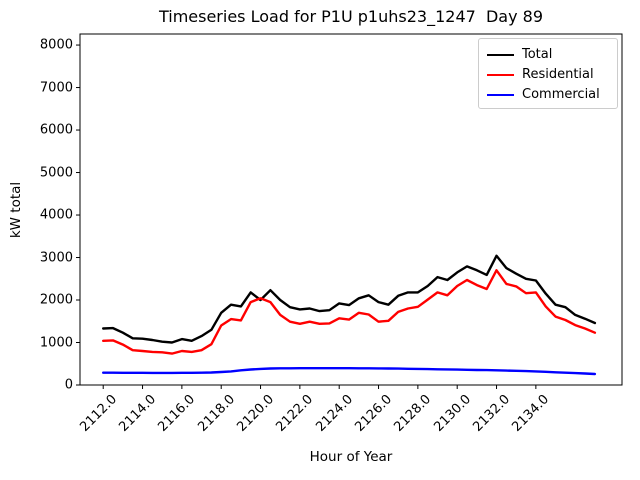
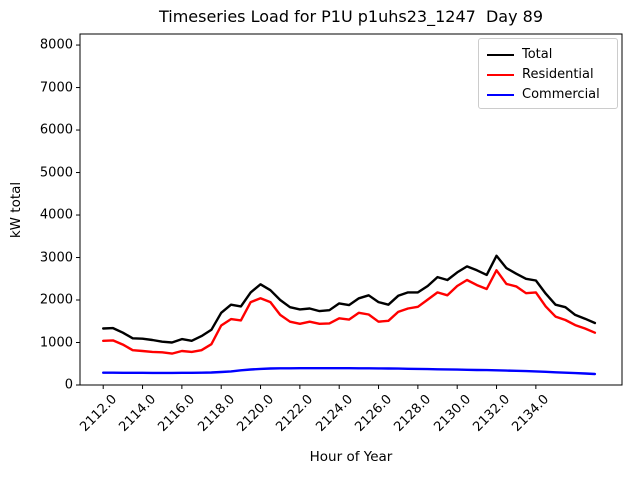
Total/2120.0: 2000 -> 2400
